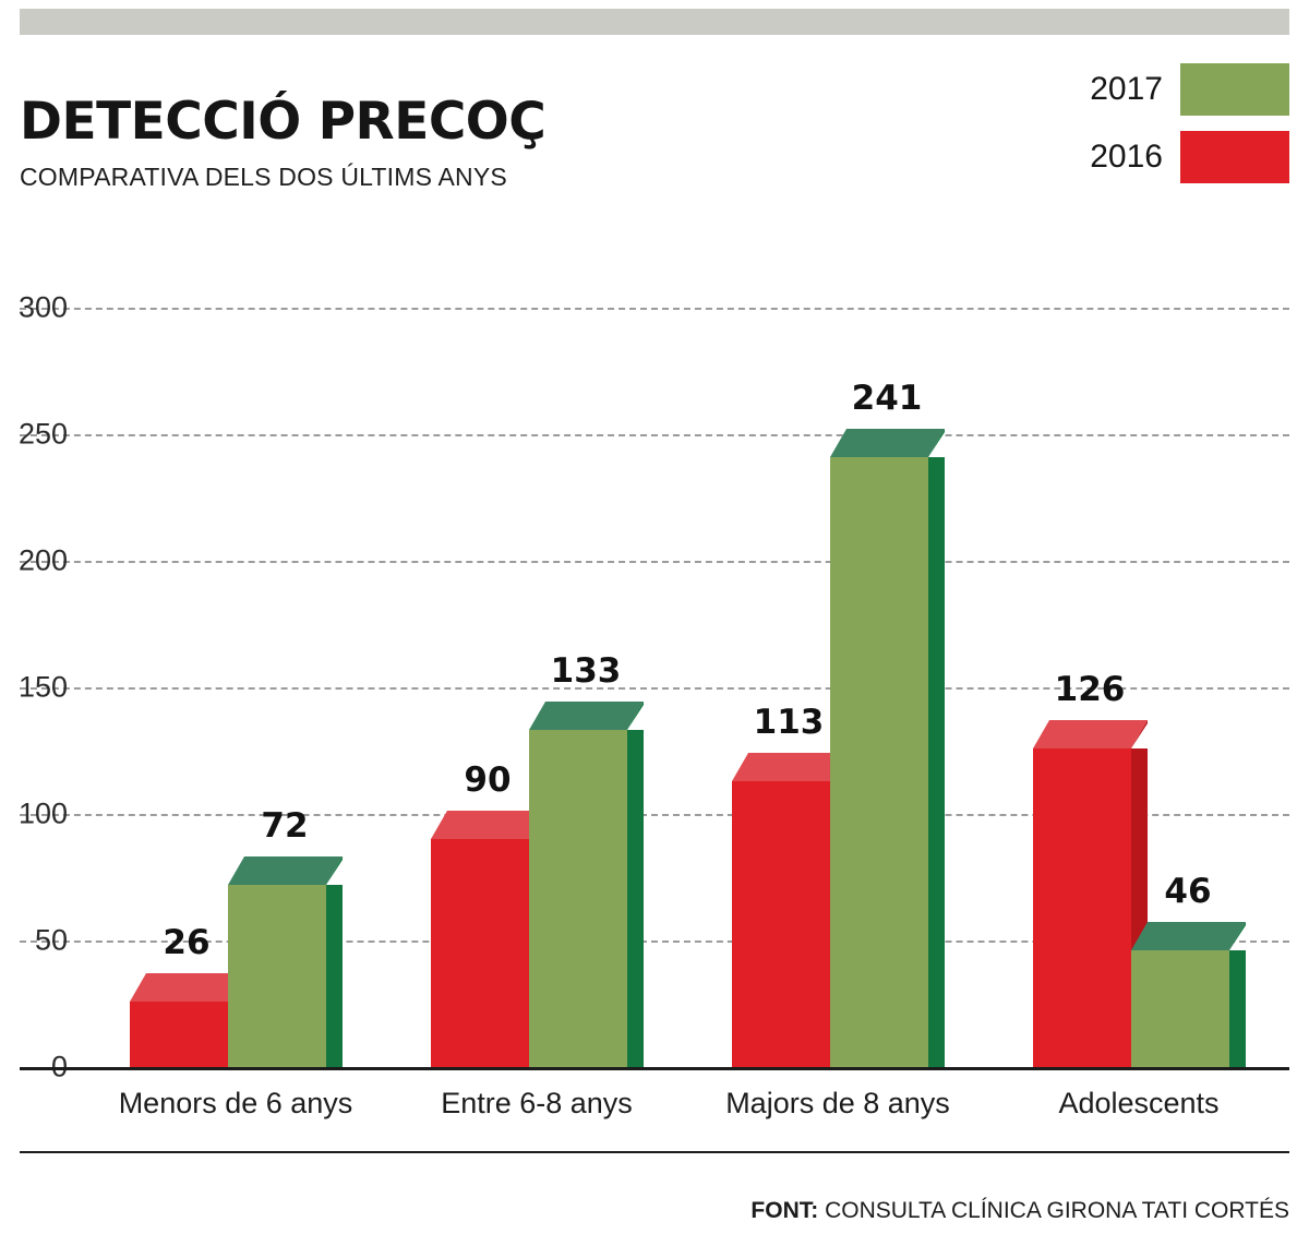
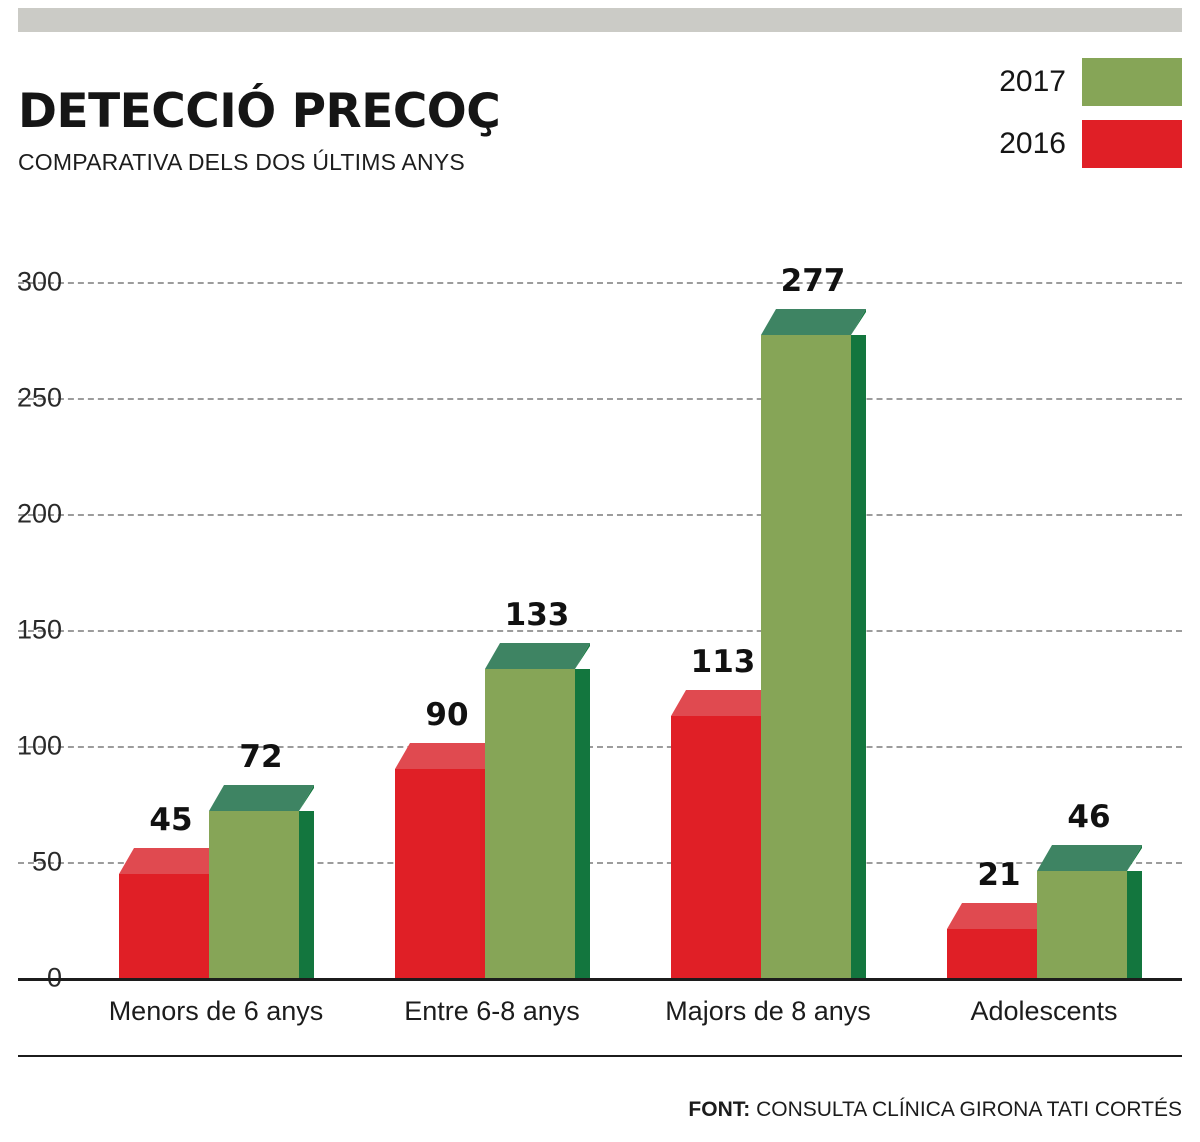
2016/Menors de 6 anys: 26 -> 45
2017/Majors de 8 anys: 241 -> 277
2016/Adolescents: 126 -> 21
